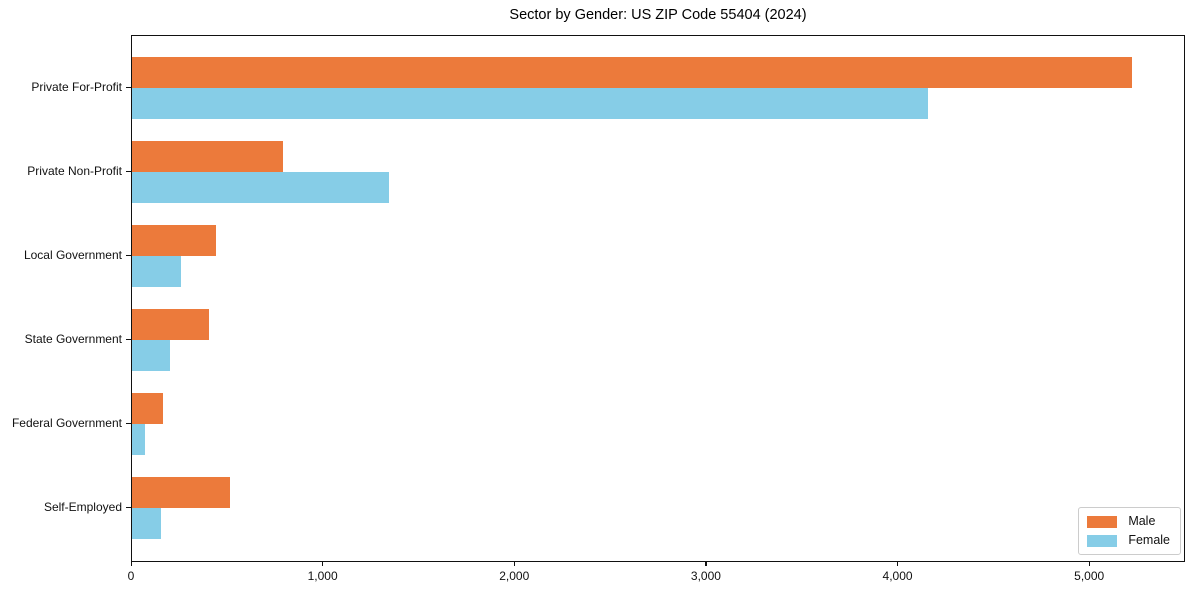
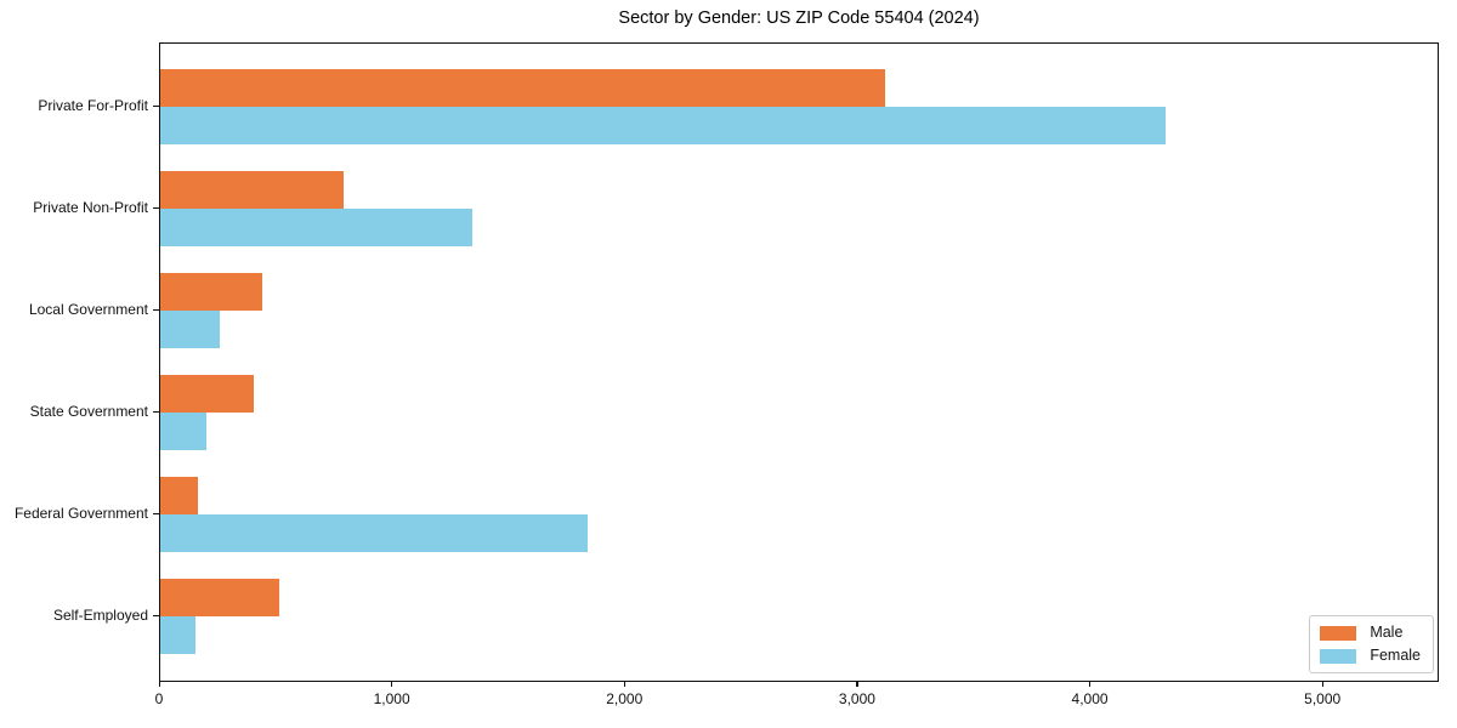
Male/Private For-Profit: 5230 -> 3120
Female/Private For-Profit: 4160 -> 4330
Female/Federal Government: 70 -> 1840
